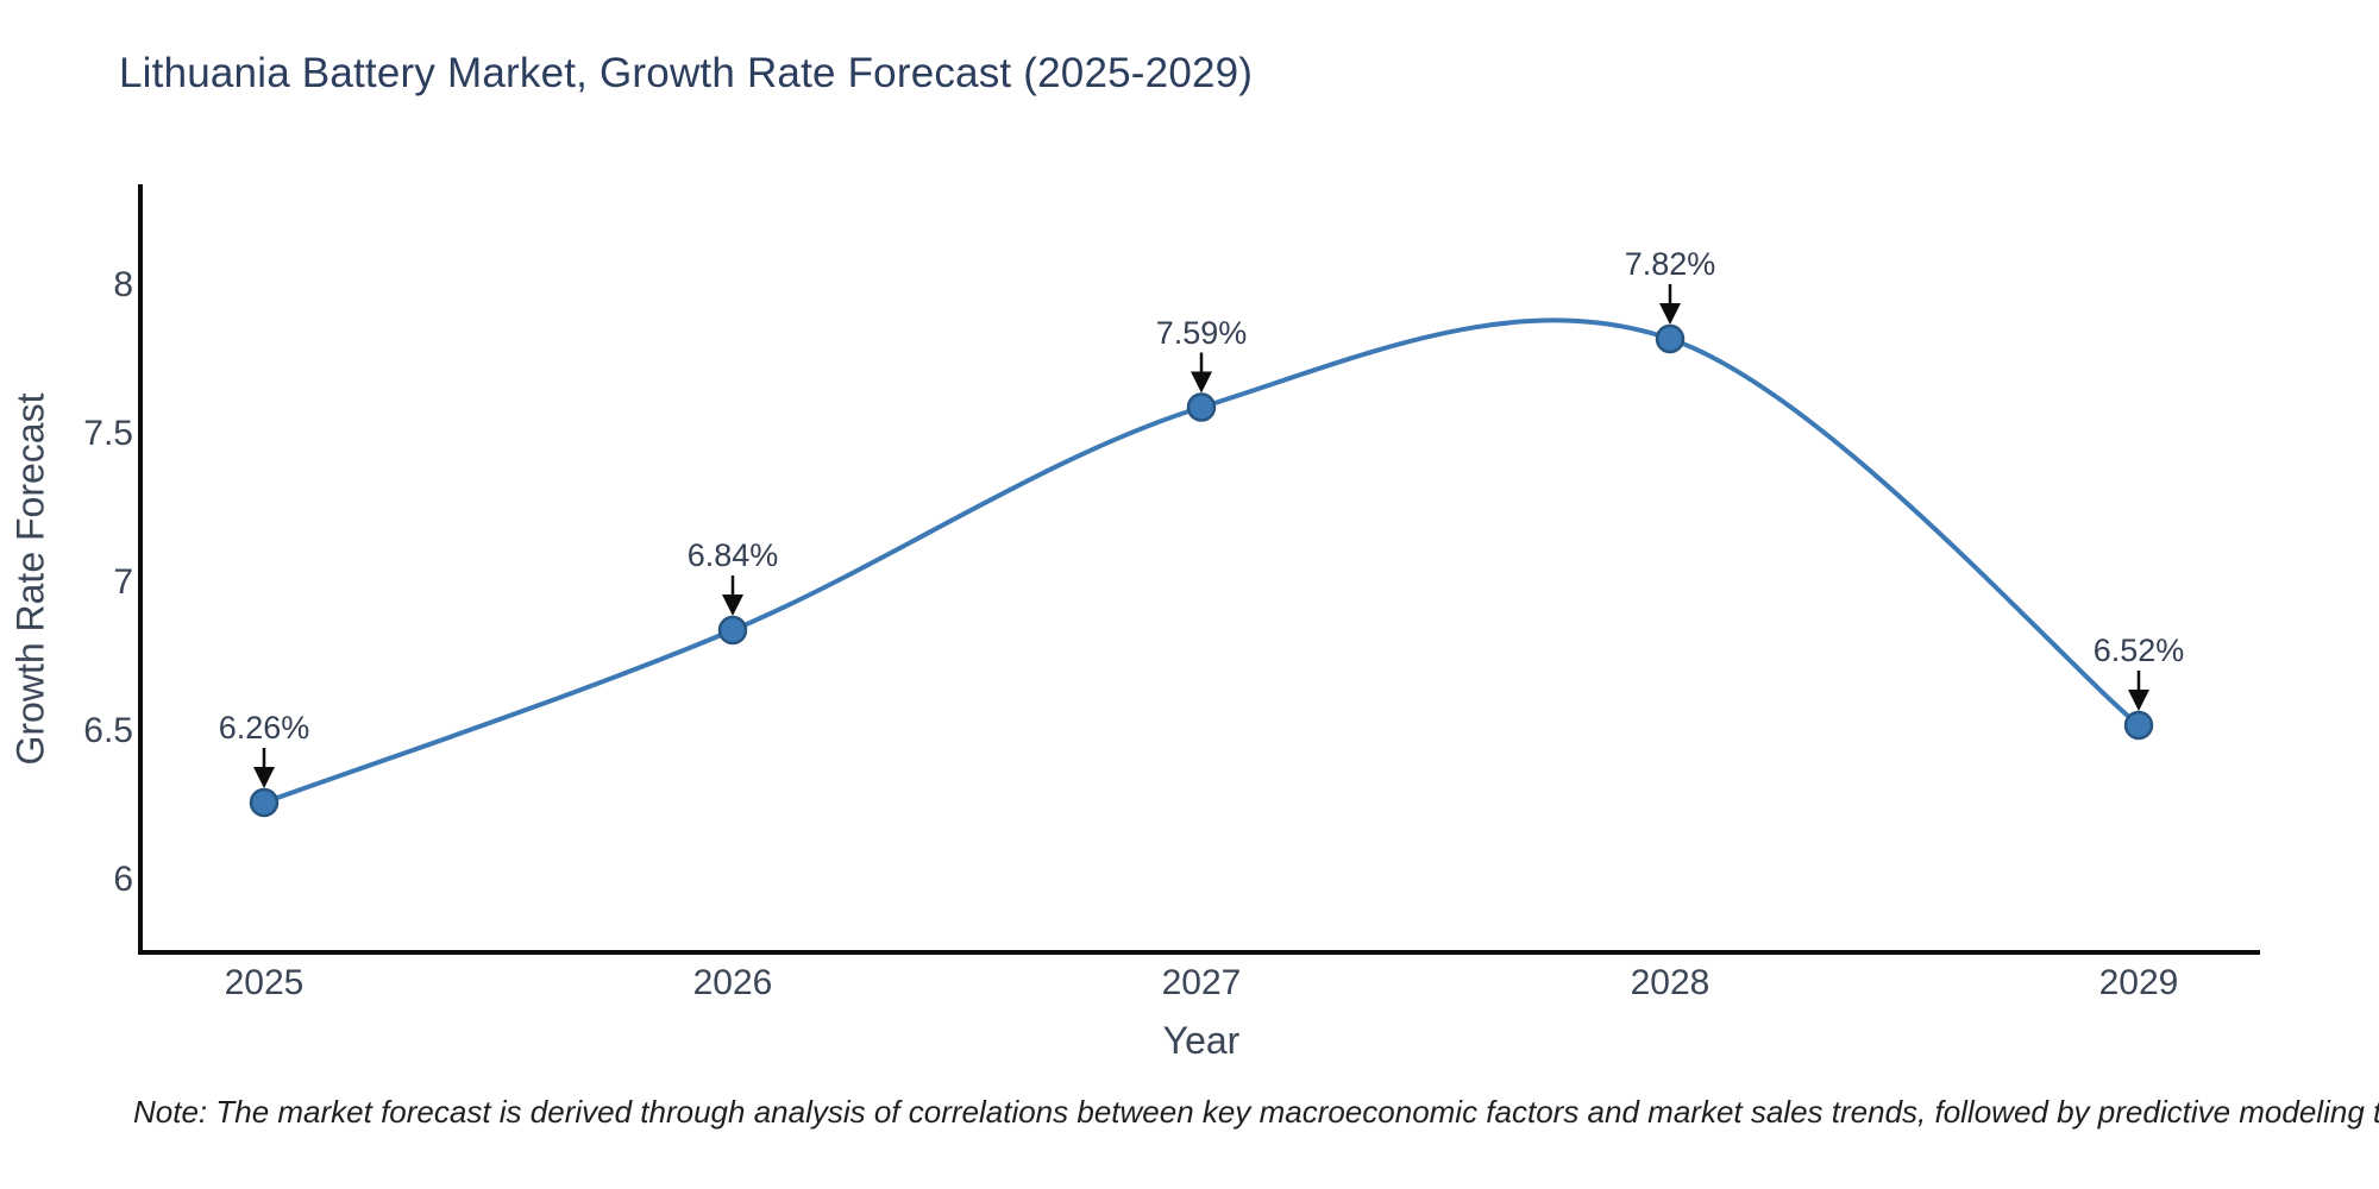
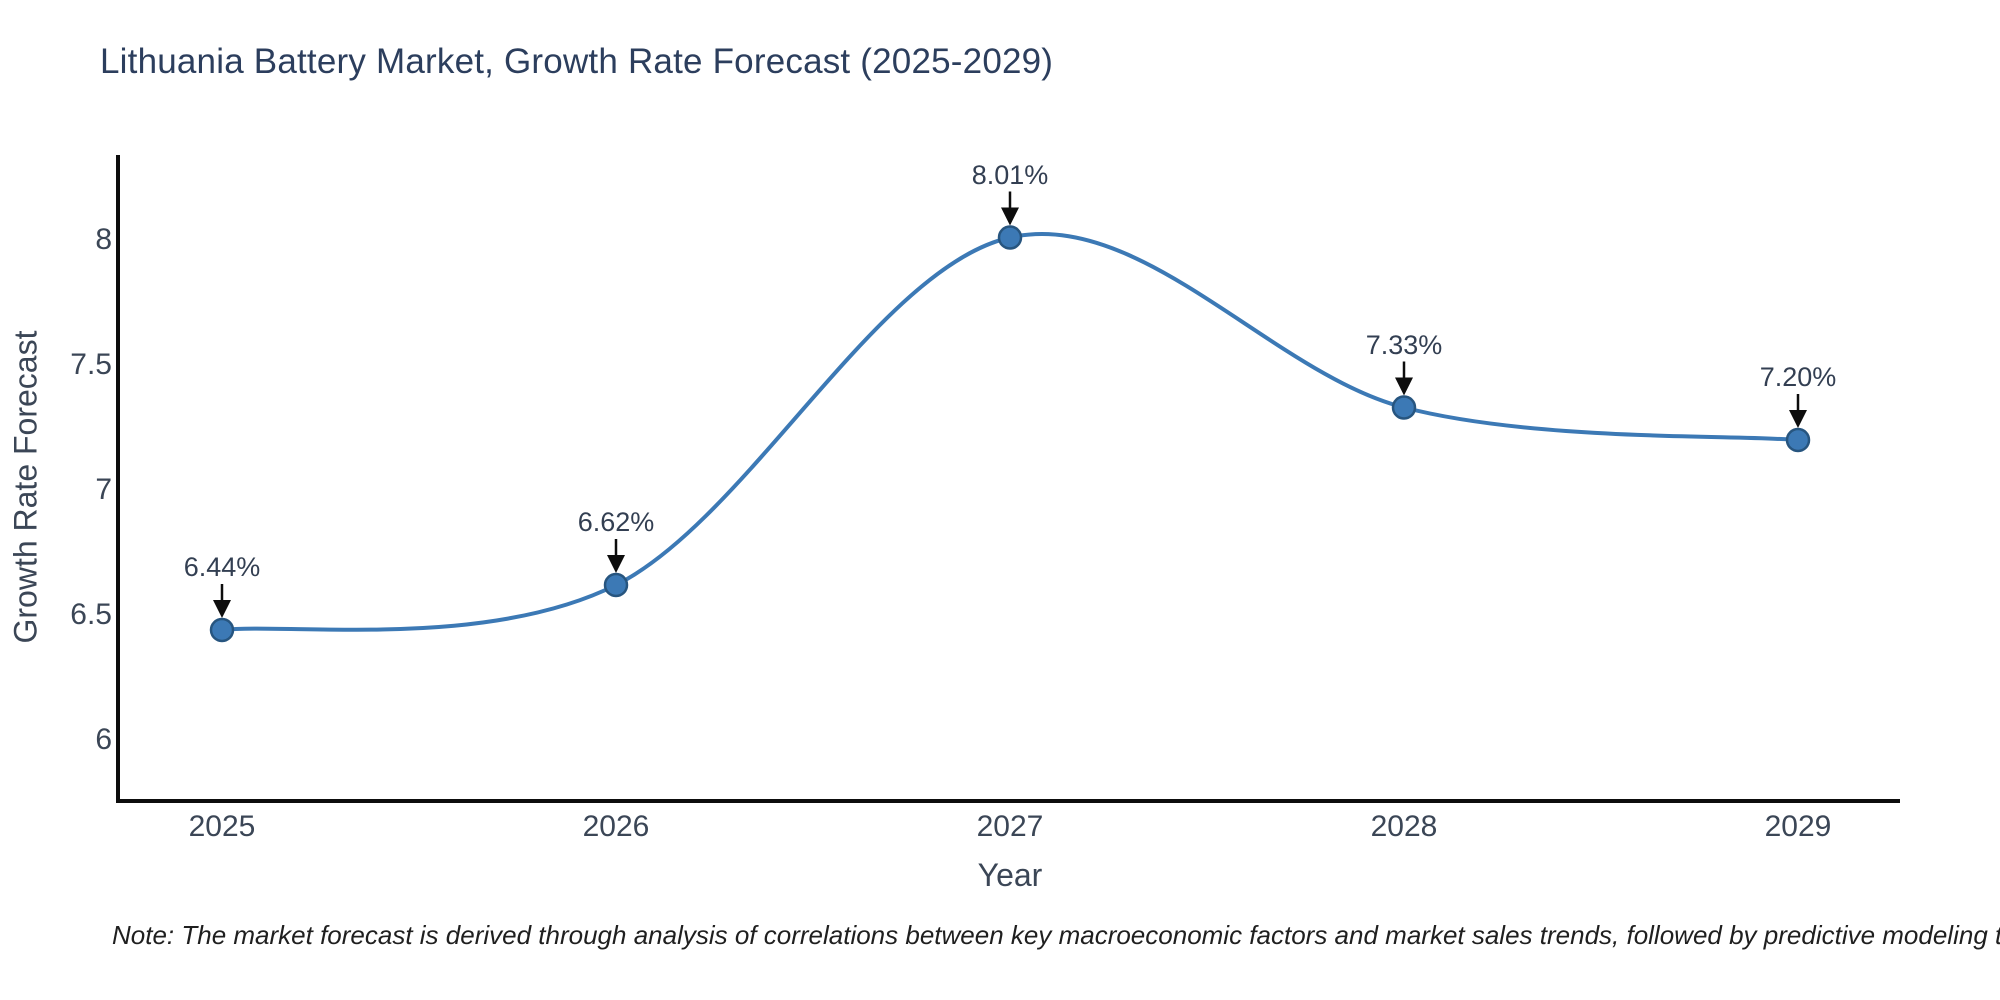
2025: 6.26% -> 6.44%
2026: 6.84% -> 6.62%
2027: 7.59% -> 8.01%
2028: 7.82% -> 7.33%
2029: 6.52% -> 7.20%
